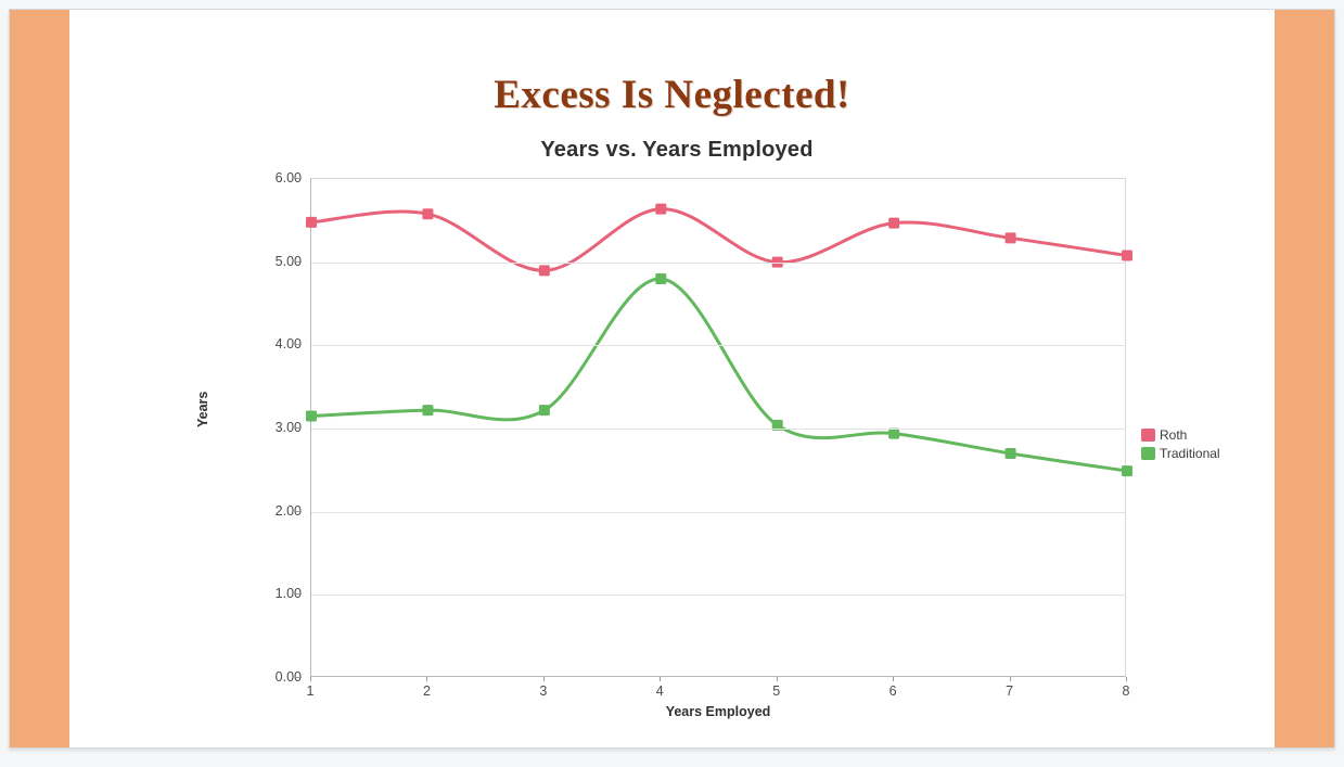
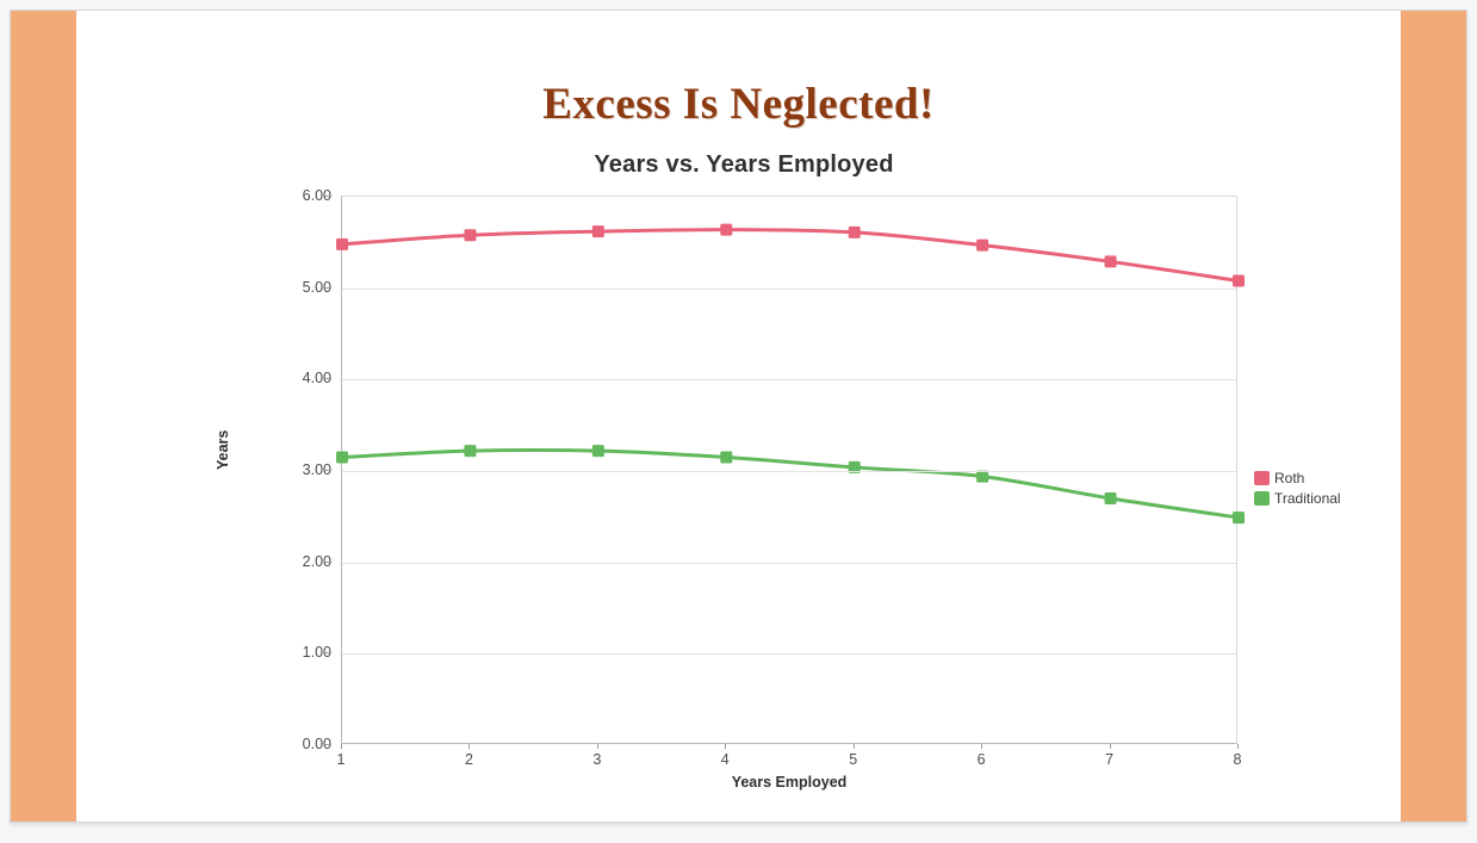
Roth/3: 4.9 -> 5.6
Traditional/4: 4.8 -> 3.1
Roth/5: 5.0 -> 5.6
